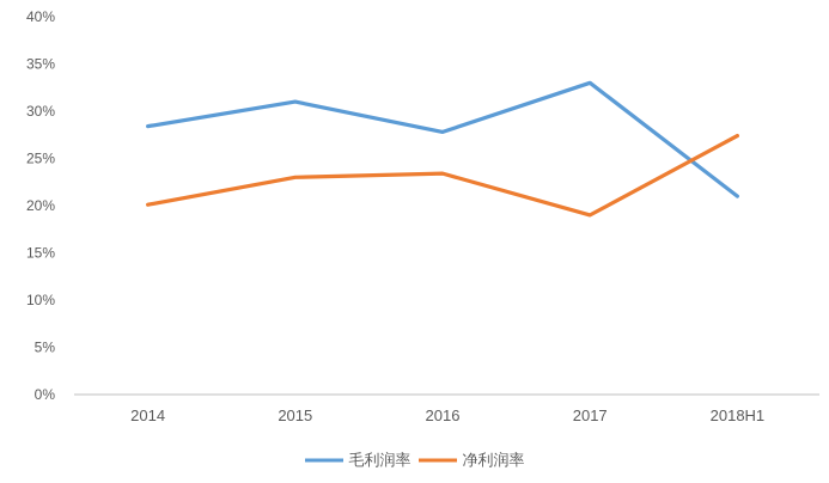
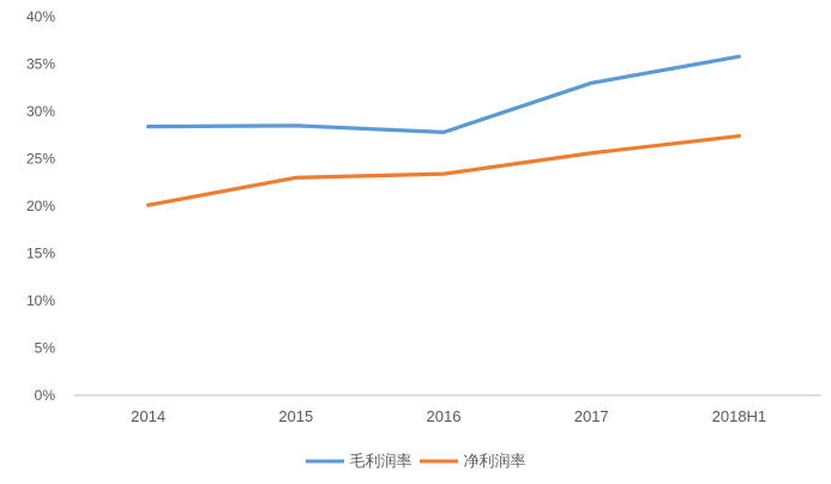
毛利润率/2015: 31% -> 28%
净利润率/2017: 19% -> 26%
毛利润率/2018H1: 21% -> 36%
